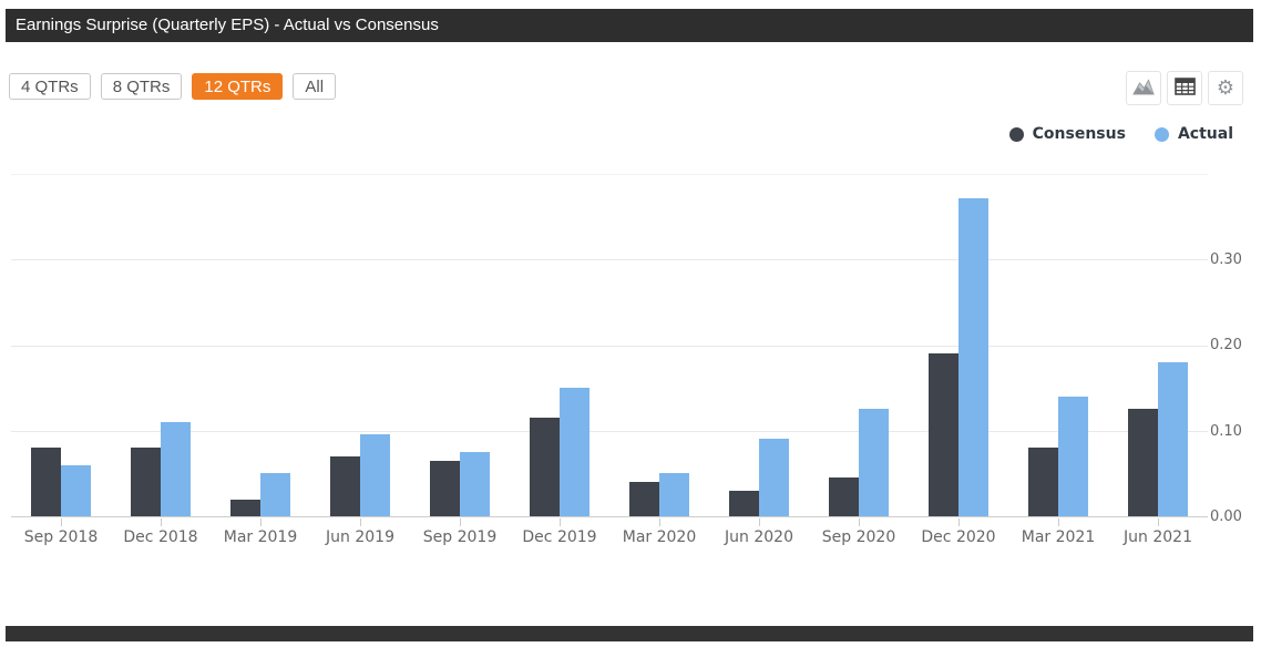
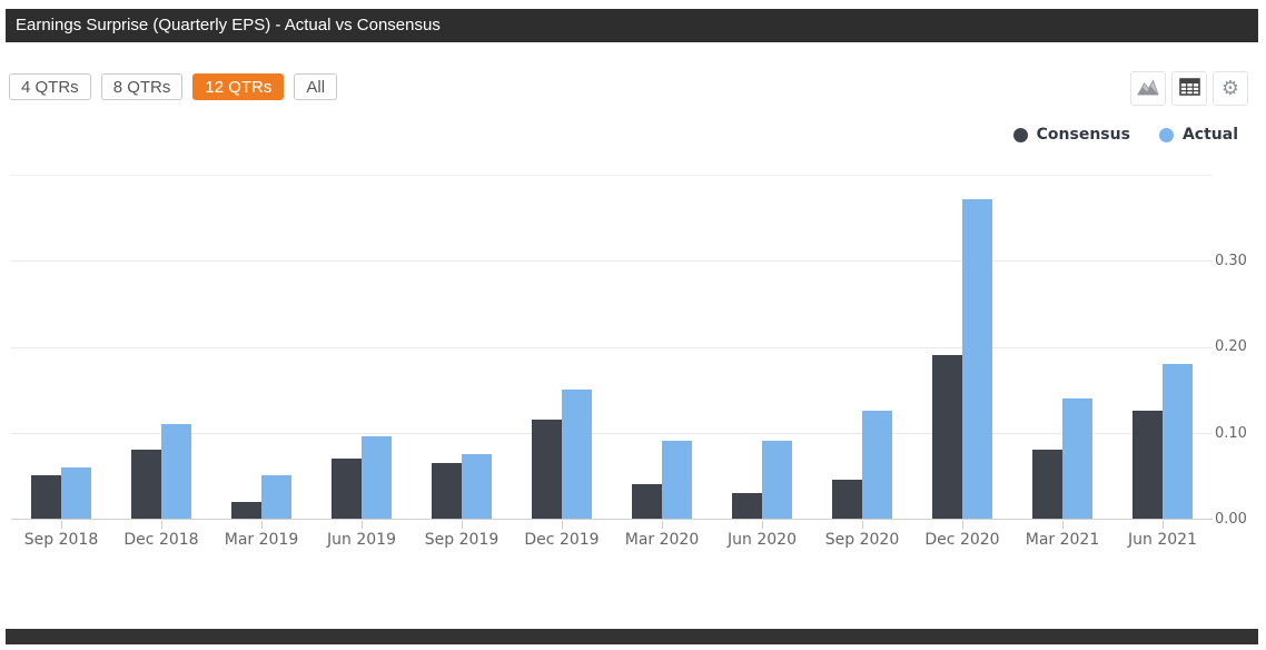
Consensus/Sep 2018: 0.08 -> 0.05
Actual/Mar 2020: 0.05 -> 0.09
